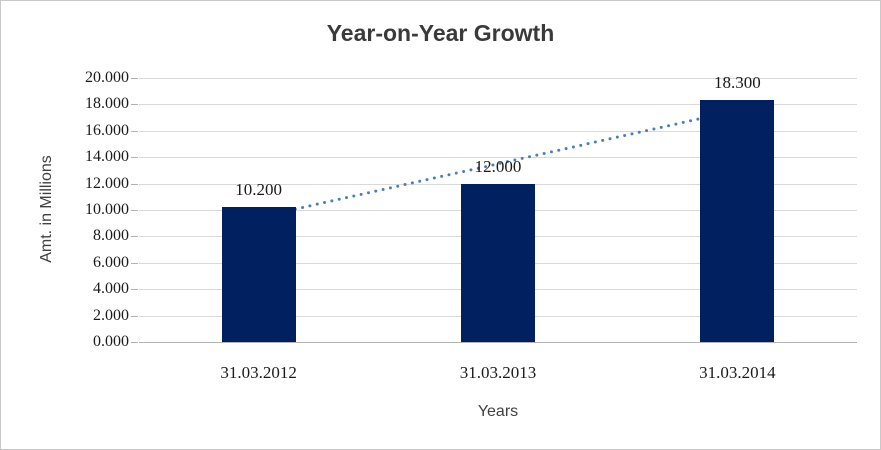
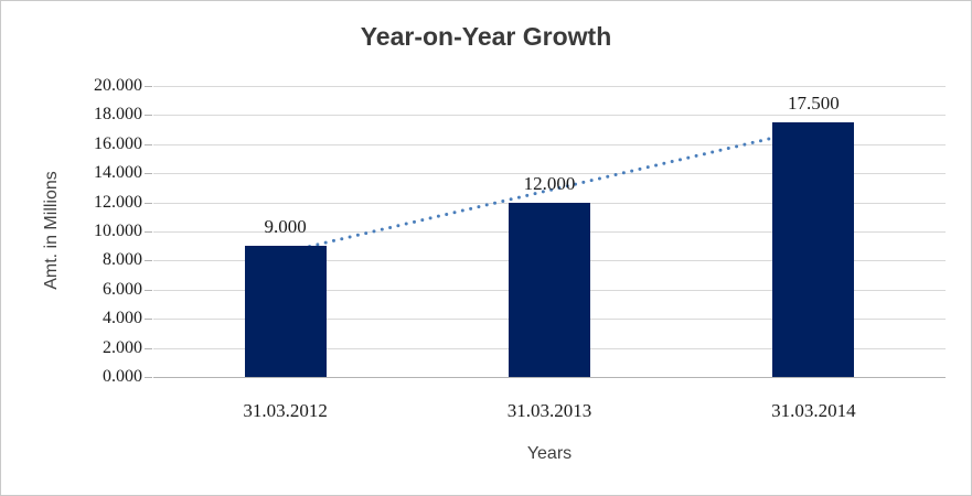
31.03.2012: 10.200 -> 9.000
31.03.2014: 18.300 -> 17.500
